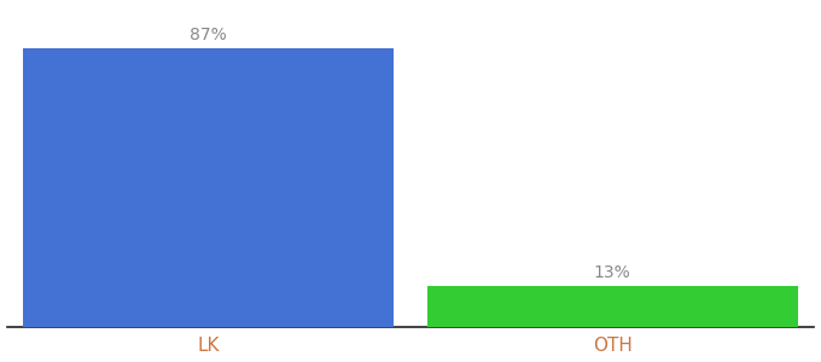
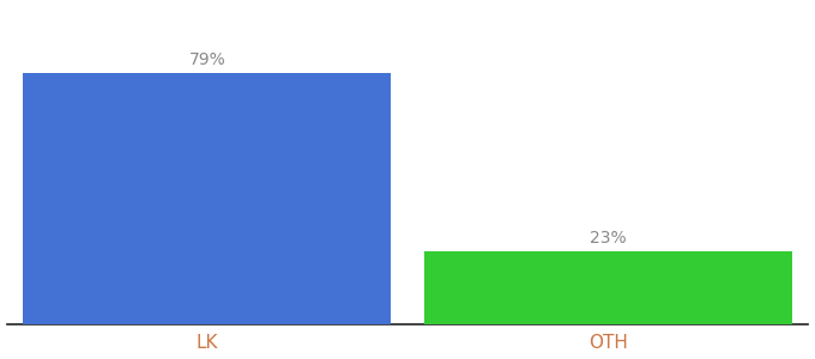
LK: 87% -> 79%
OTH: 13% -> 23%
